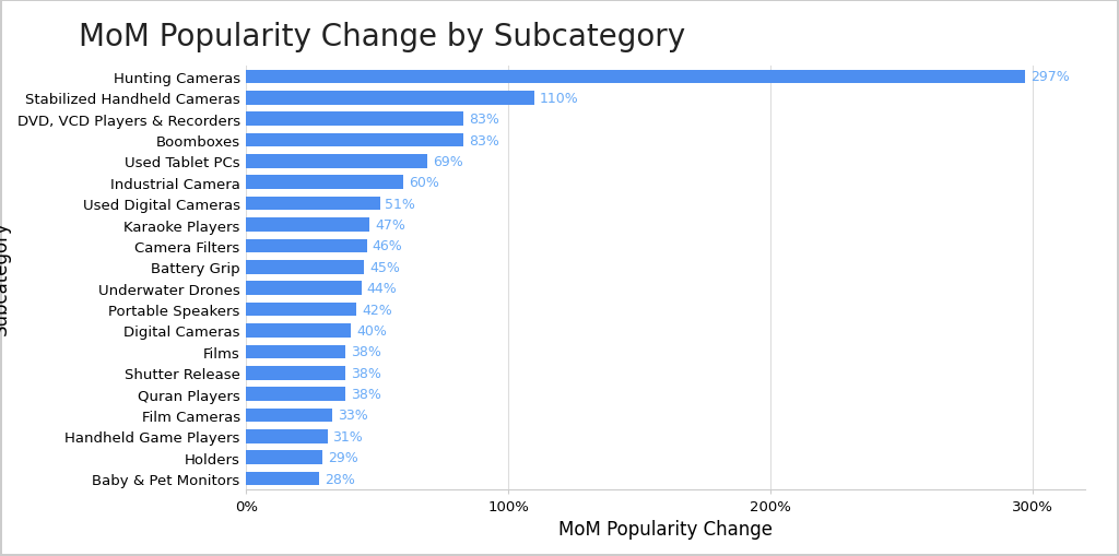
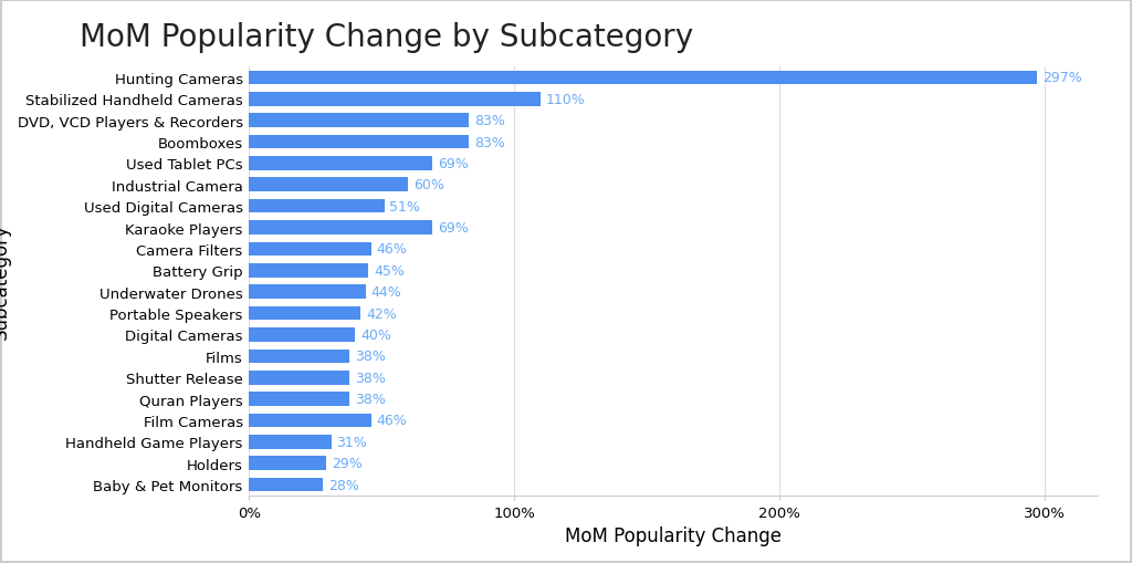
Karaoke Players: 47% -> 69%
Film Cameras: 33% -> 46%
